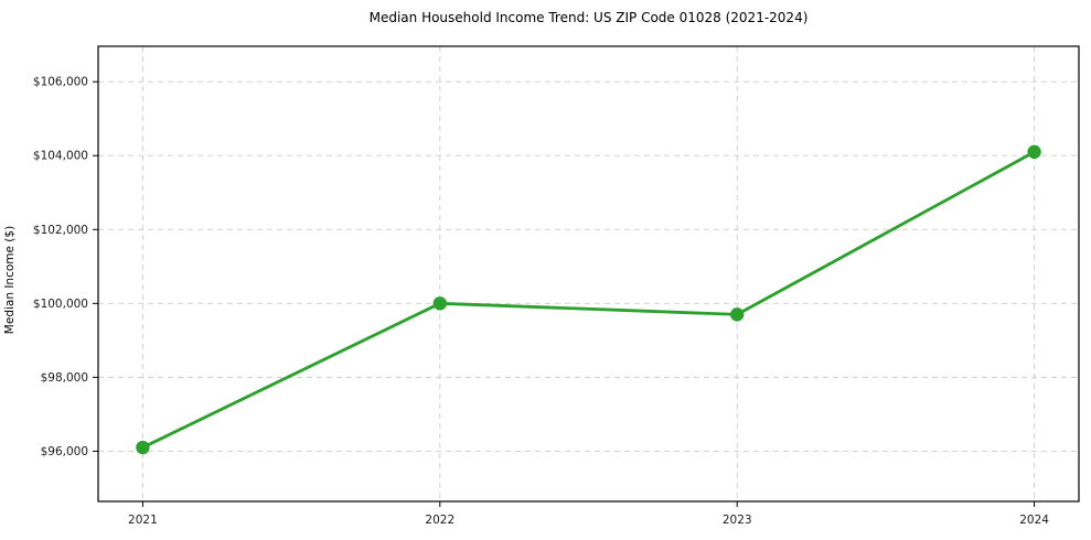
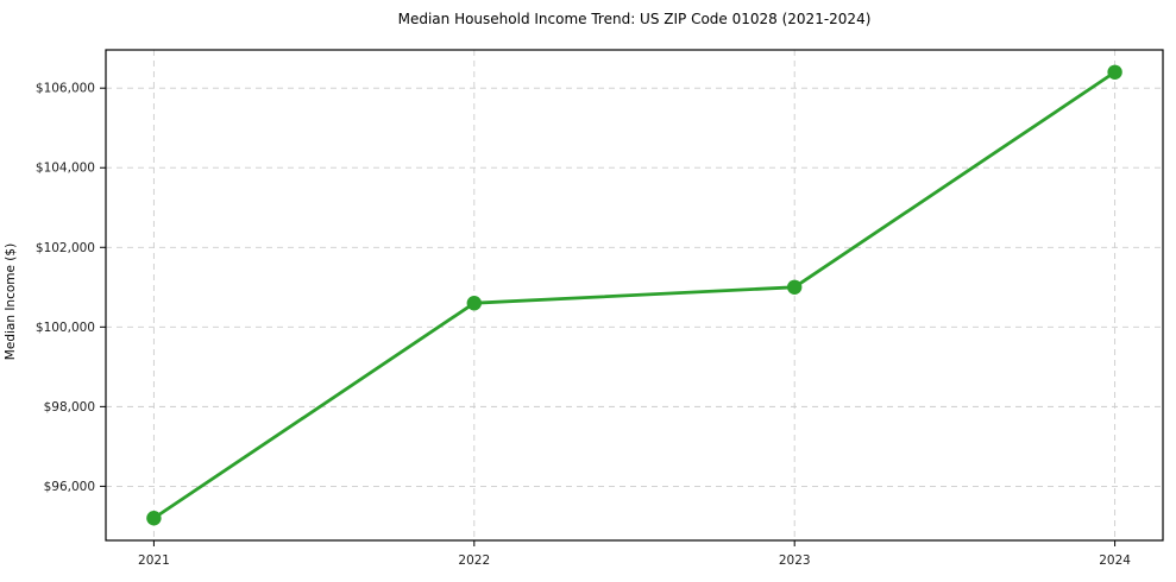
2021: $96100 -> $95200
2022: $100000 -> $100600
2023: $99700 -> $101000
2024: $104100 -> $106400
